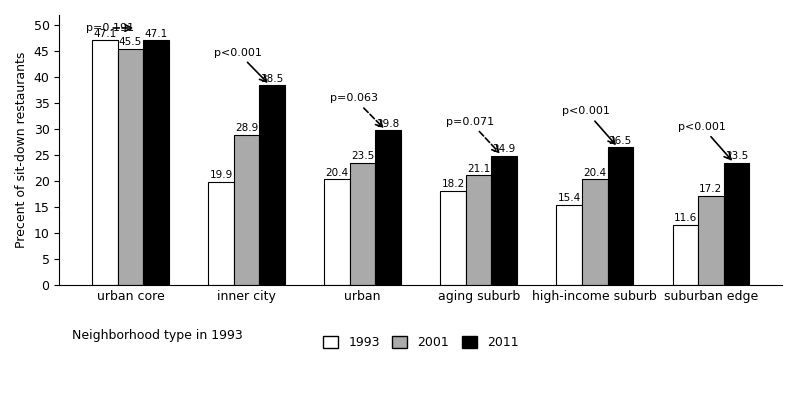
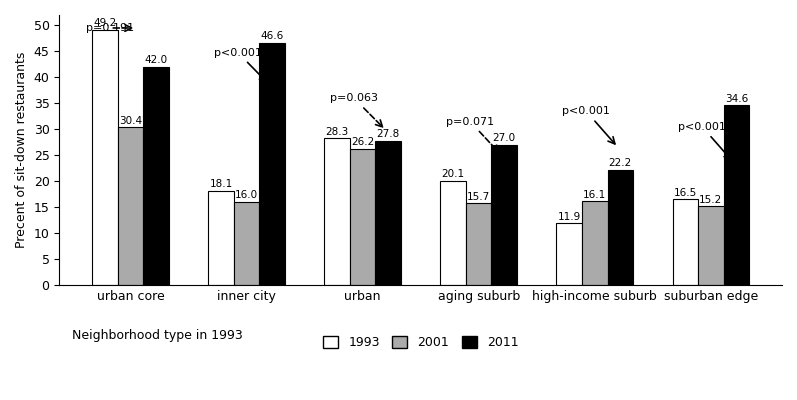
1993/urban core: 47.1 -> 49.2
2001/urban core: 45.5 -> 30.4
2011/urban core: 47.1 -> 42.0
1993/inner city: 19.9 -> 18.1
2001/inner city: 28.9 -> 16.0
2011/inner city: 38.5 -> 46.6
1993/urban: 20.4 -> 28.3
2001/urban: 23.5 -> 26.2
2011/urban: 29.8 -> 27.8
1993/aging suburb: 18.2 -> 20.1
2001/aging suburb: 21.1 -> 15.7
2011/aging suburb: 24.9 -> 27.0
1993/high-income suburb: 15.4 -> 11.9
2001/high-income suburb: 20.4 -> 16.1
2011/high-income suburb: 26.5 -> 22.2
1993/suburban edge: 11.6 -> 16.5
2001/suburban edge: 17.2 -> 15.2
2011/suburban edge: 23.5 -> 34.6
